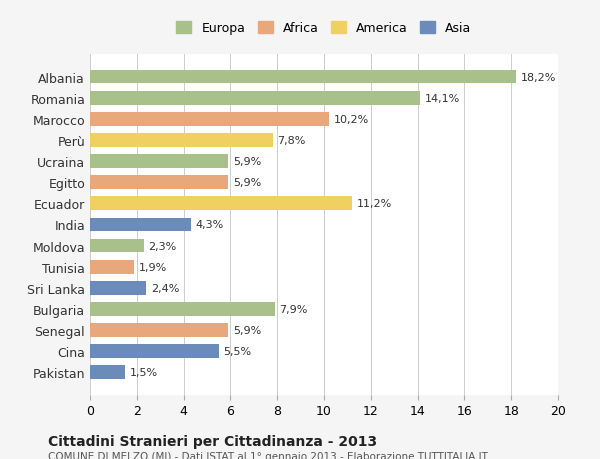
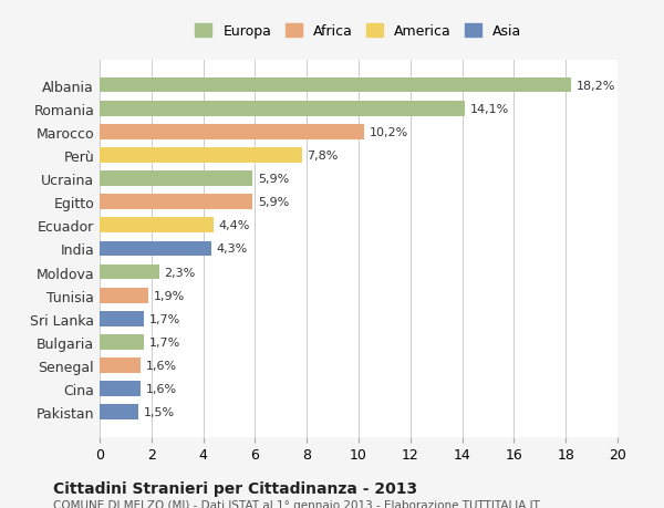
Ecuador: 11,2% -> 4,4%
Sri Lanka: 2,4% -> 1,7%
Bulgaria: 7,9% -> 1,7%
Senegal: 5,9% -> 1,6%
Cina: 5,5% -> 1,6%
